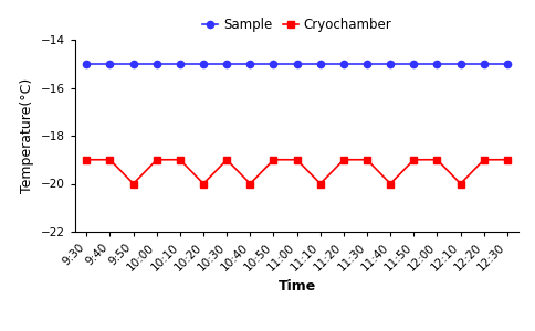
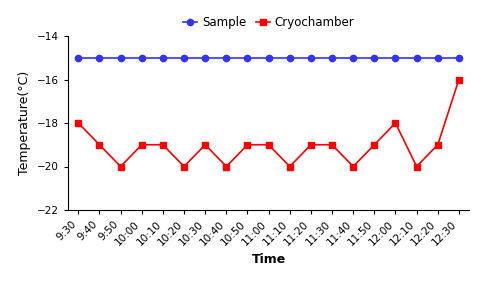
Cryochamber/9:30: -19 -> -18
Cryochamber/12:00: -19 -> -18
Cryochamber/12:30: -19 -> -16
